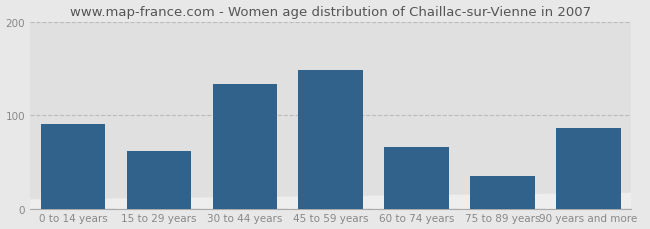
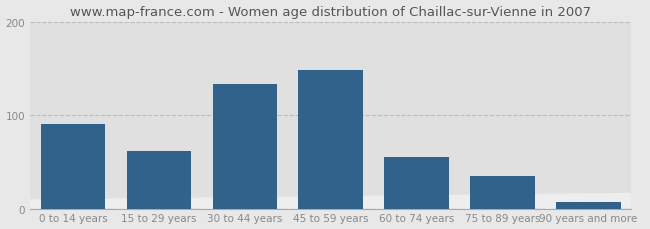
60 to 74 years: 66 -> 55
90 years and more: 86 -> 7
